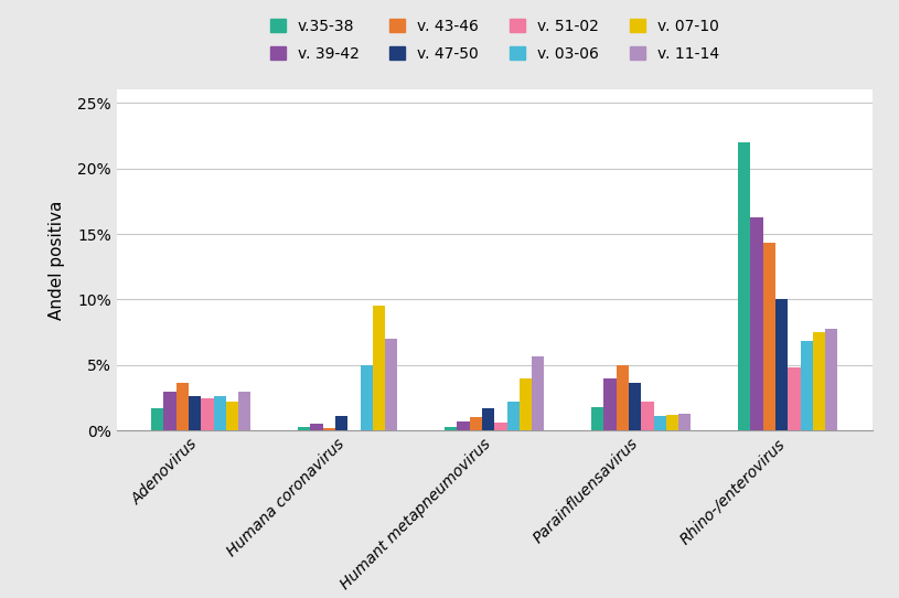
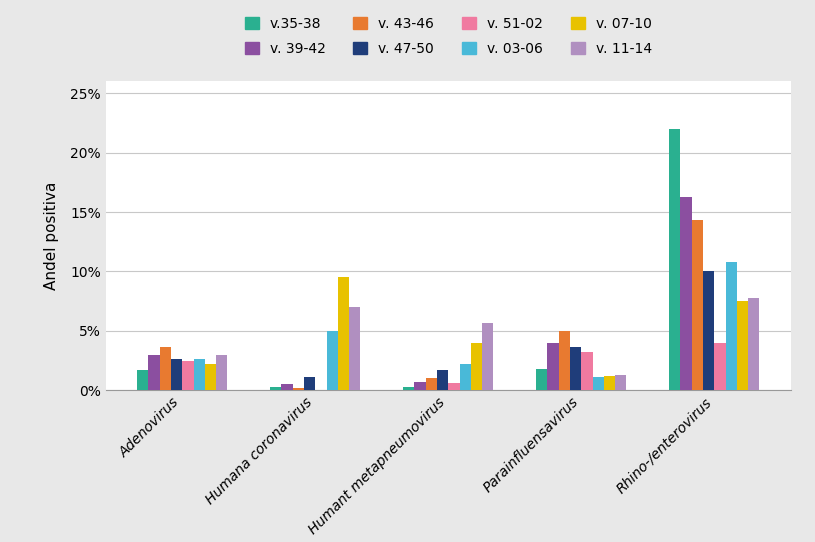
v. 51-02/Parainfluensavirus: 2.2% -> 3.2%
v. 51-02/Rhino-/enterovirus: 4.8% -> 4.0%
v. 03-06/Rhino-/enterovirus: 6.8% -> 10.8%
